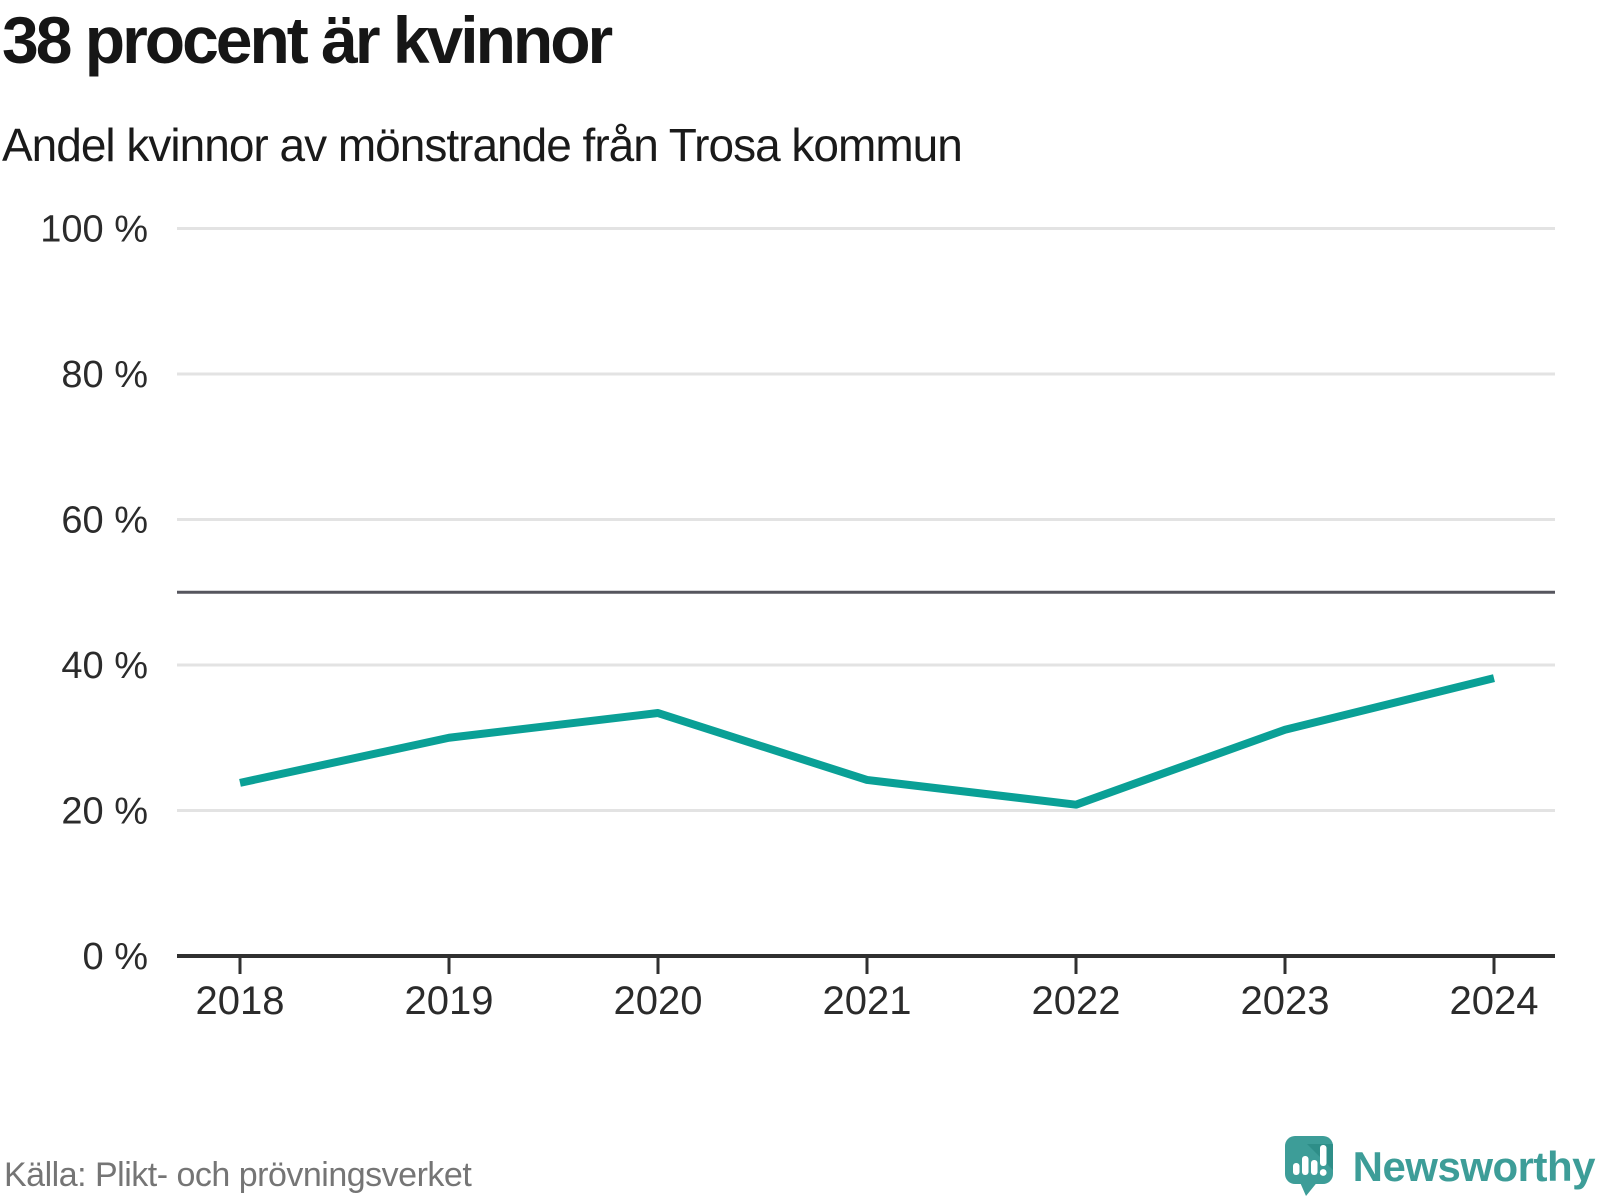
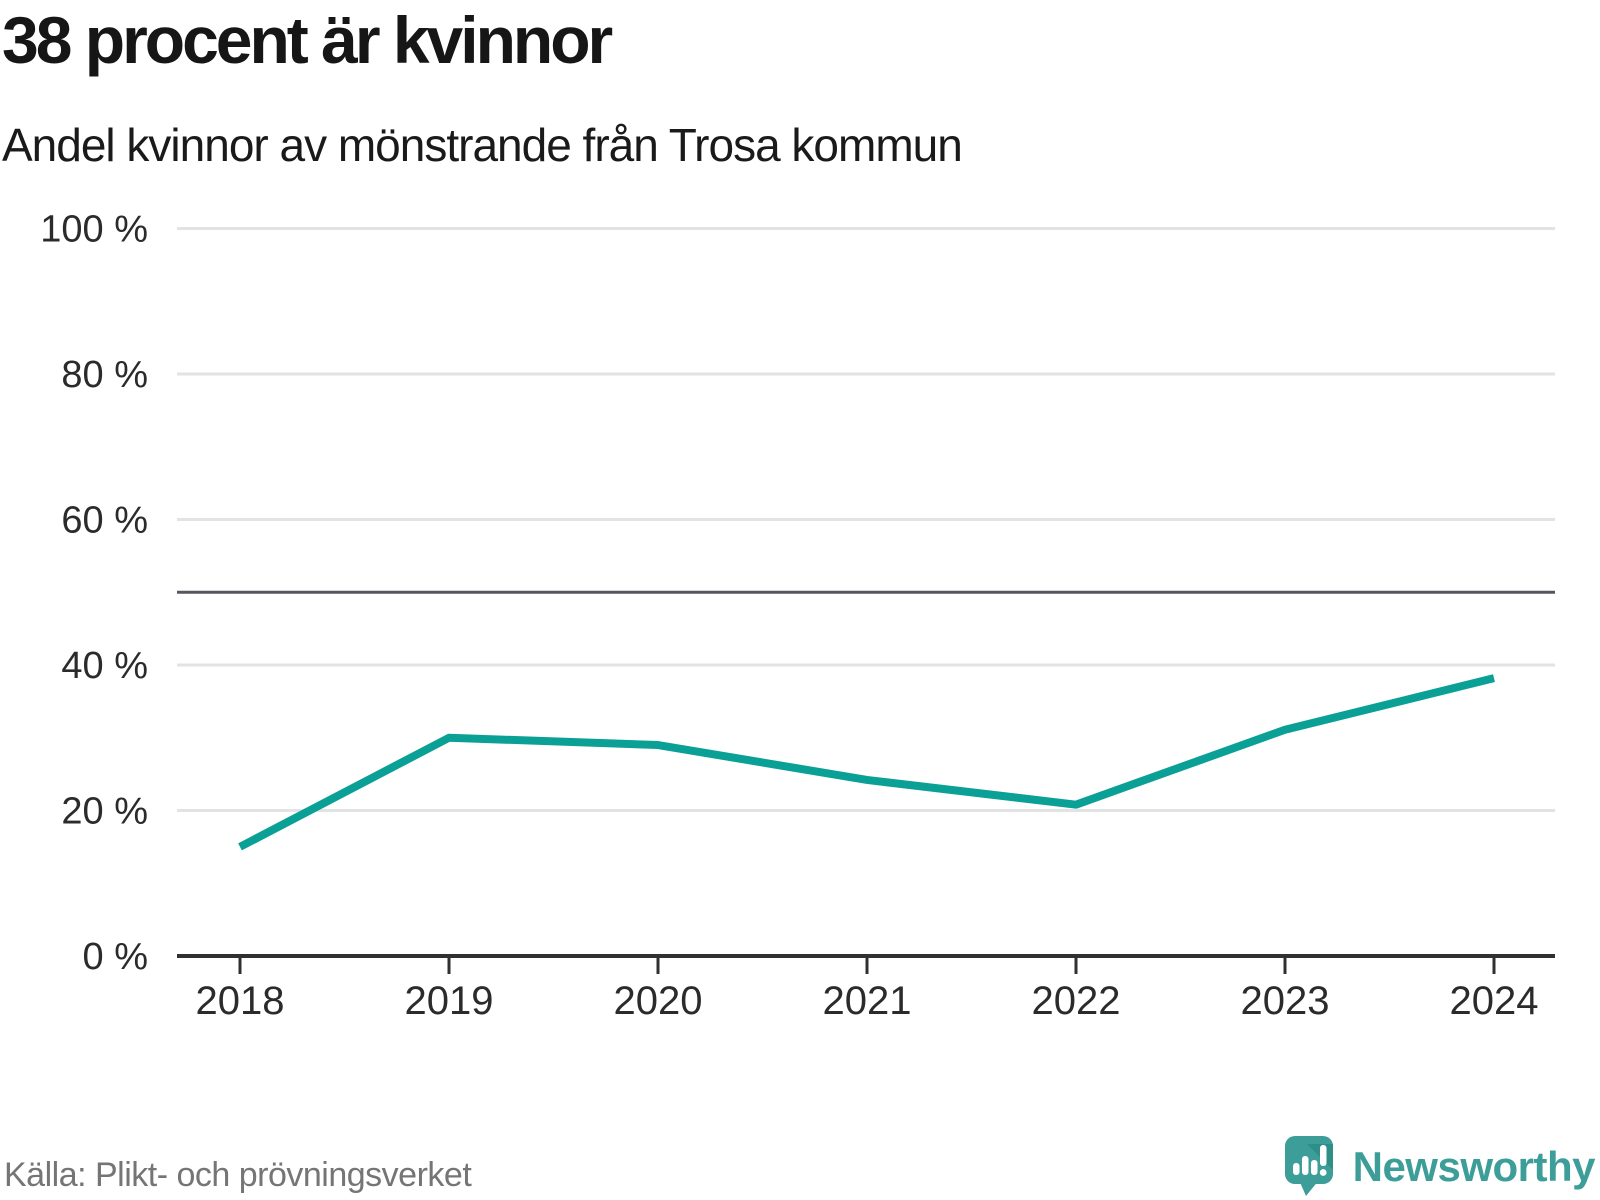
2018: 24% -> 15%
2020: 33% -> 29%
